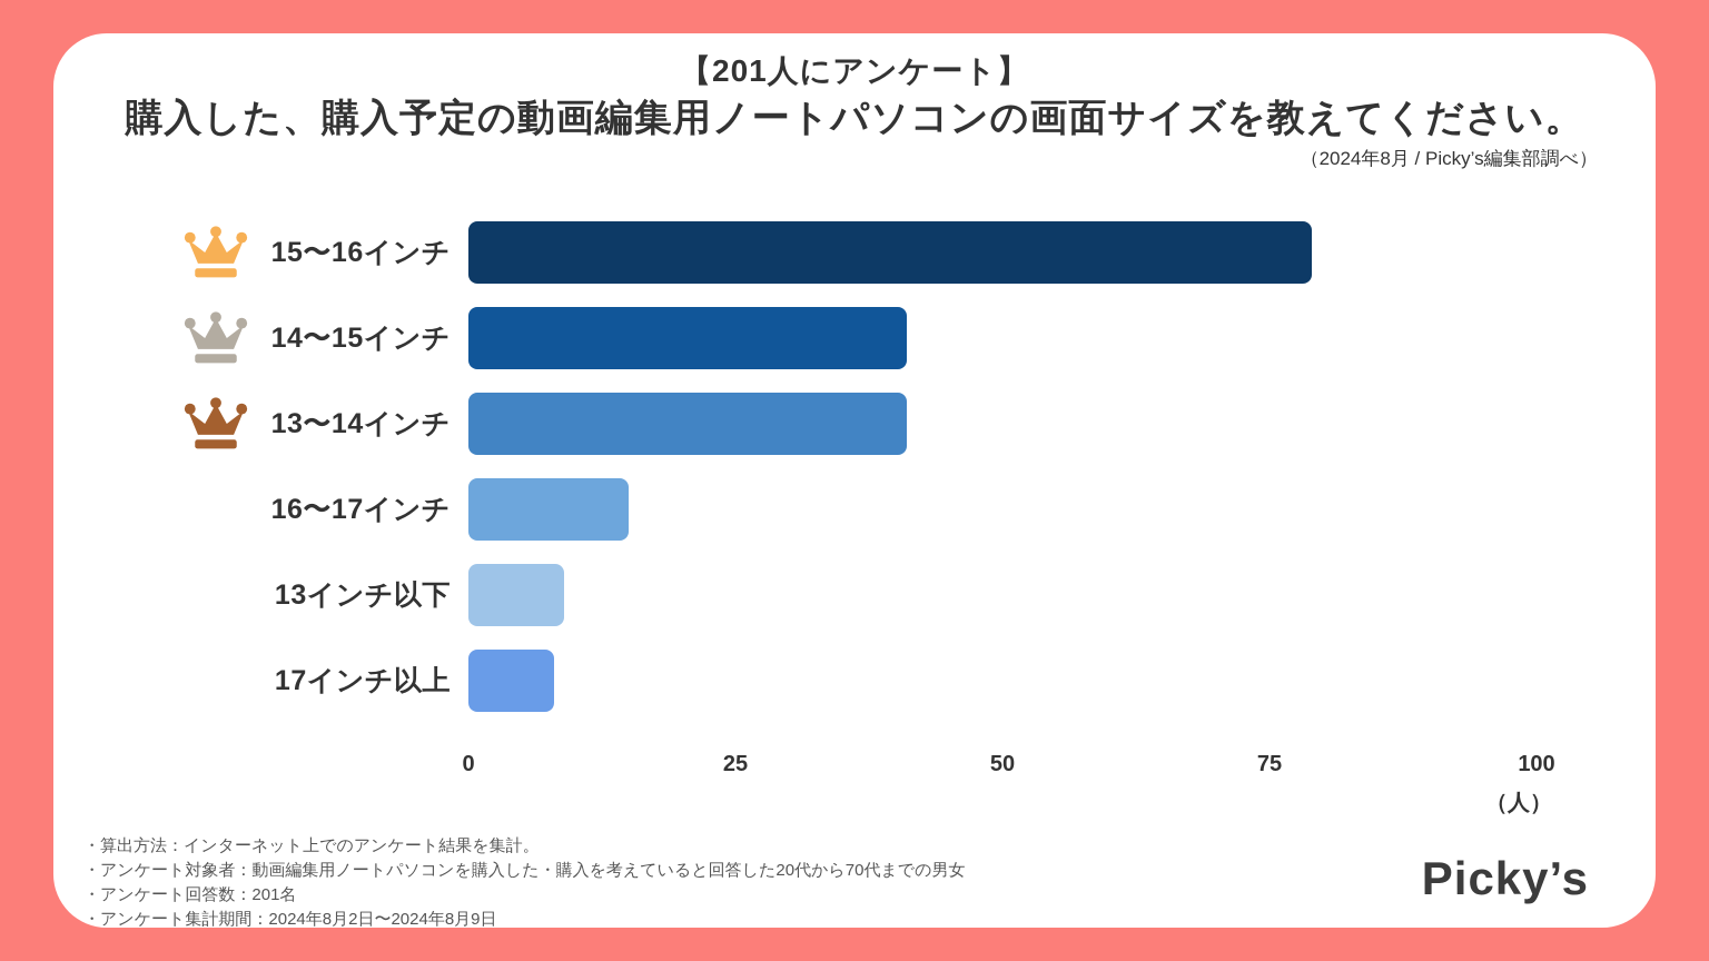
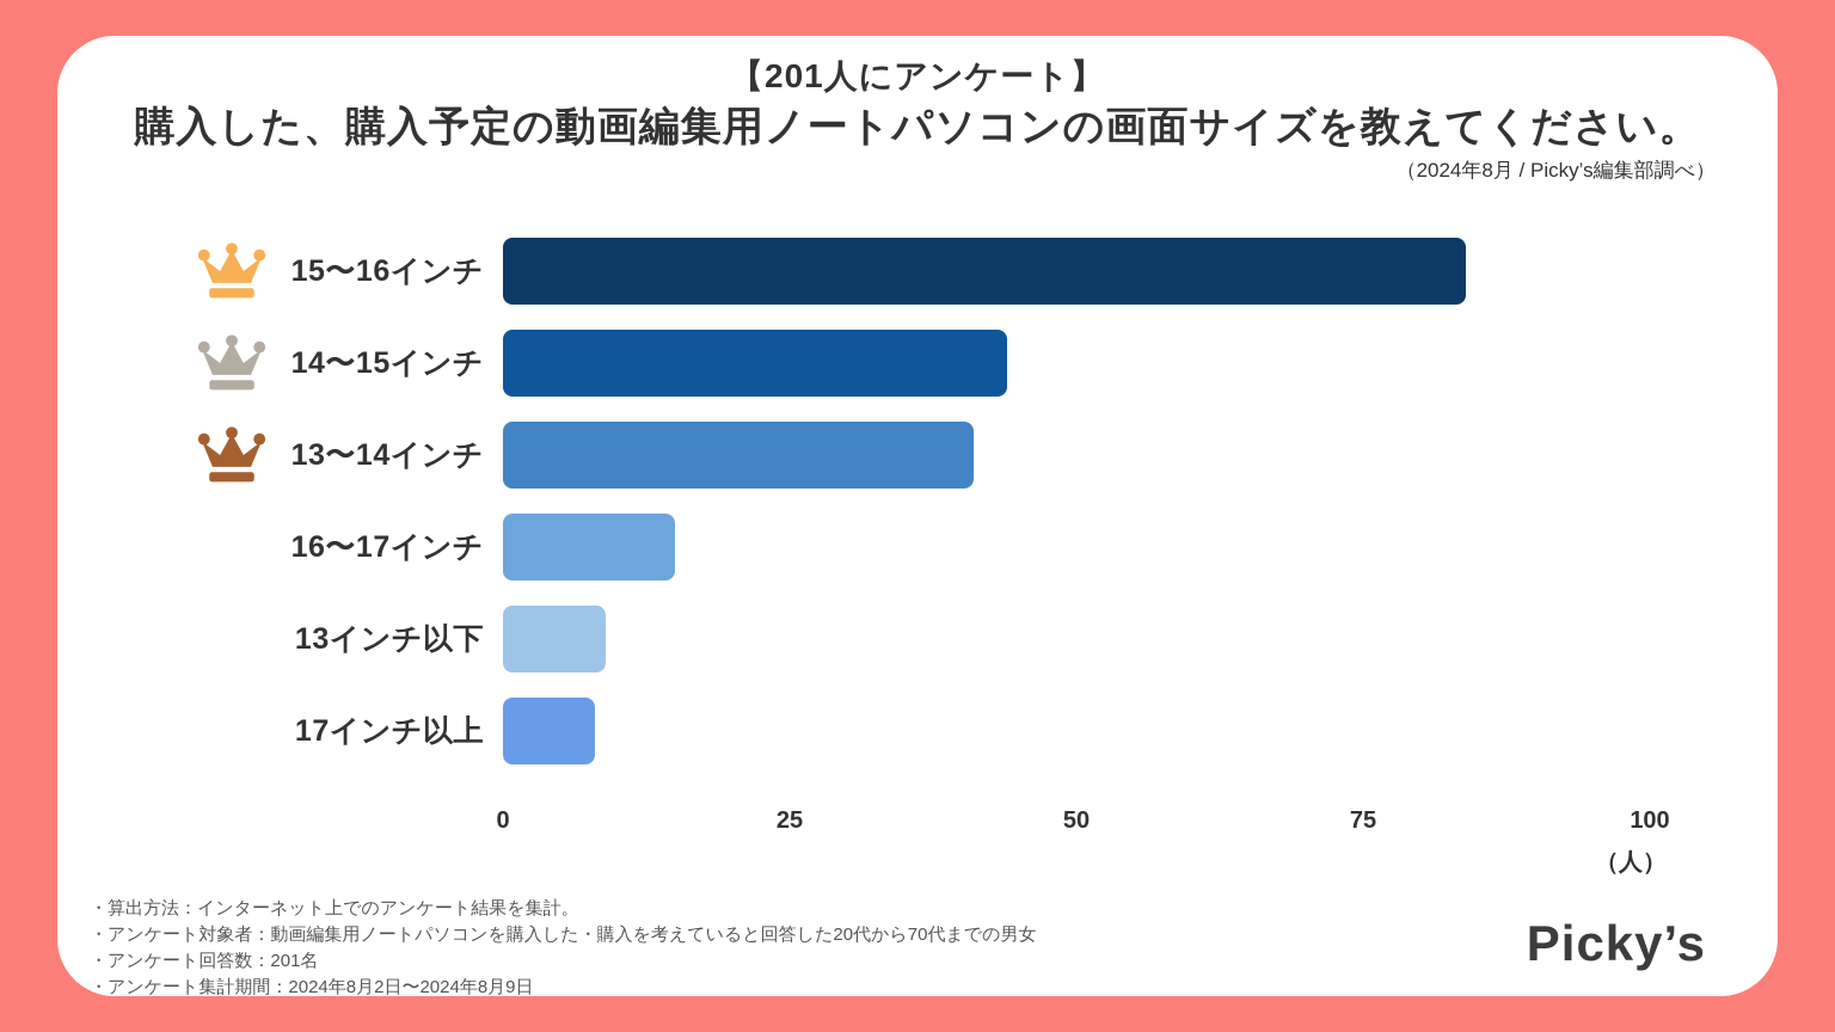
15〜16インチ: 79 -> 84
14〜15インチ: 41 -> 44
